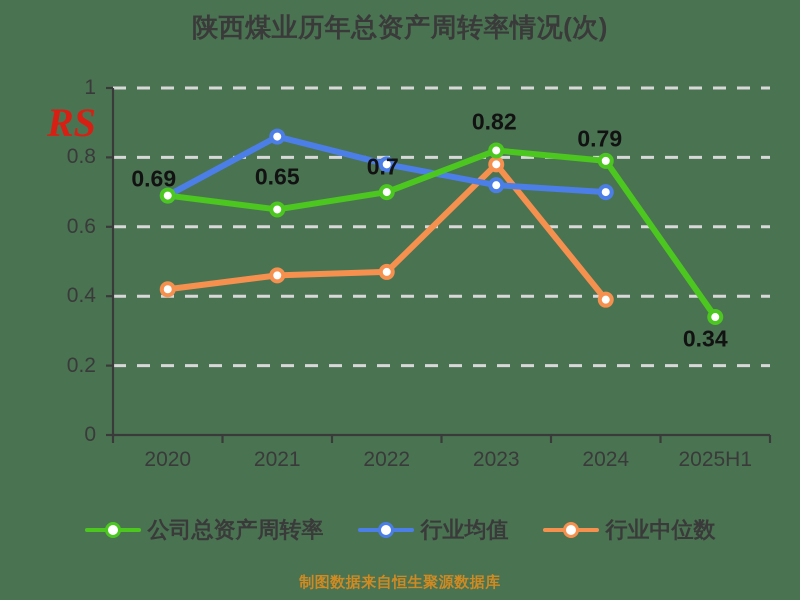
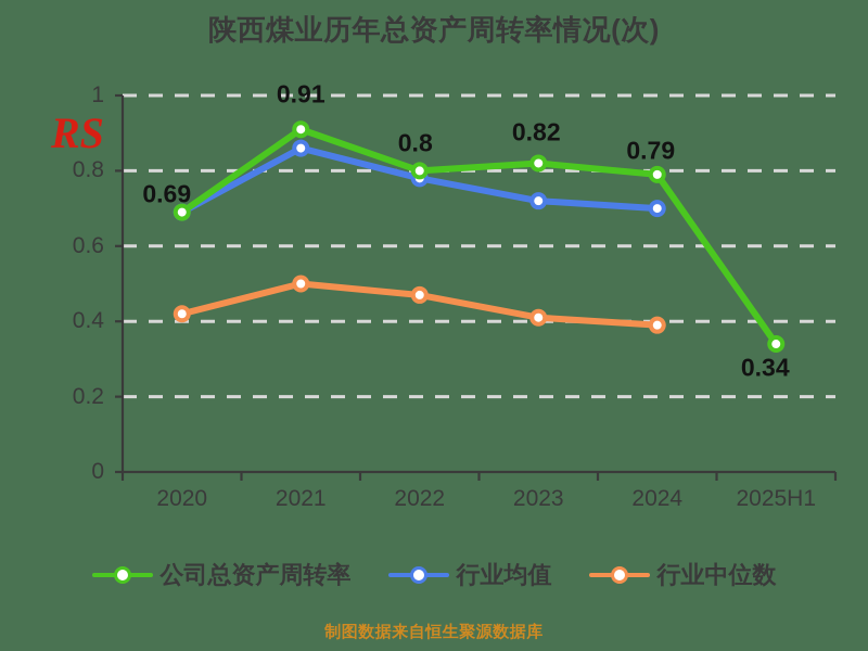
公司总资产周转率/2021: 0.65 -> 0.91
行业中位数/2021: 0.46 -> 0.50
公司总资产周转率/2022: 0.7 -> 0.8
行业中位数/2023: 0.78 -> 0.41
